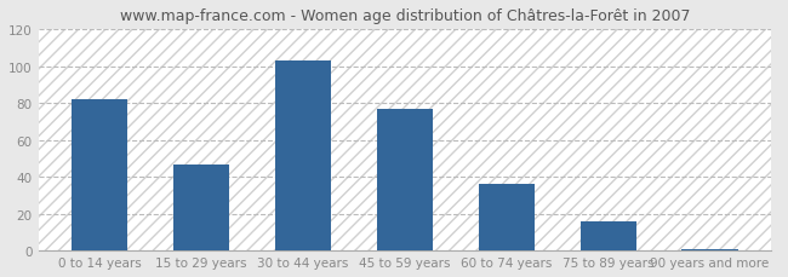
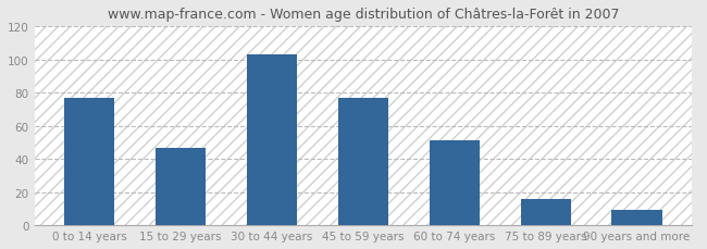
0 to 14 years: 82 -> 77
60 to 74 years: 36 -> 51
90 years and more: 1 -> 9
